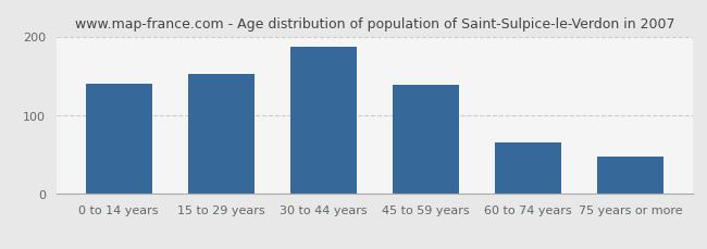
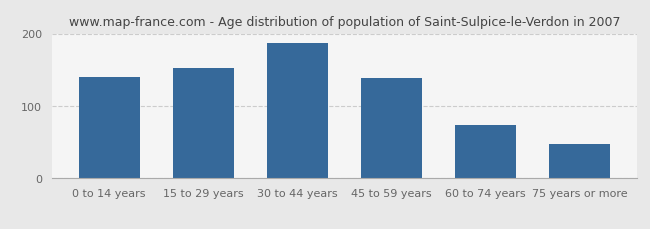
60 to 74 years: 66 -> 74
